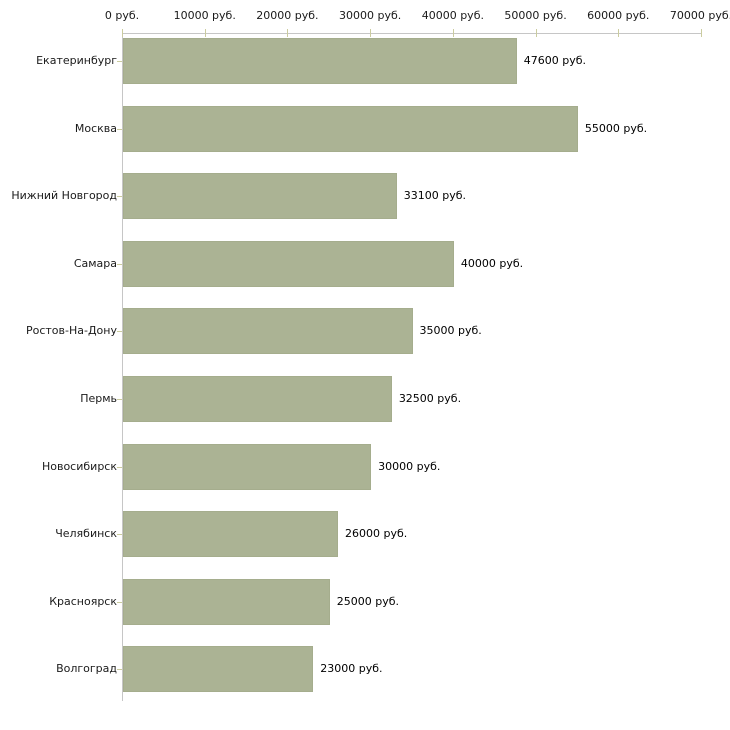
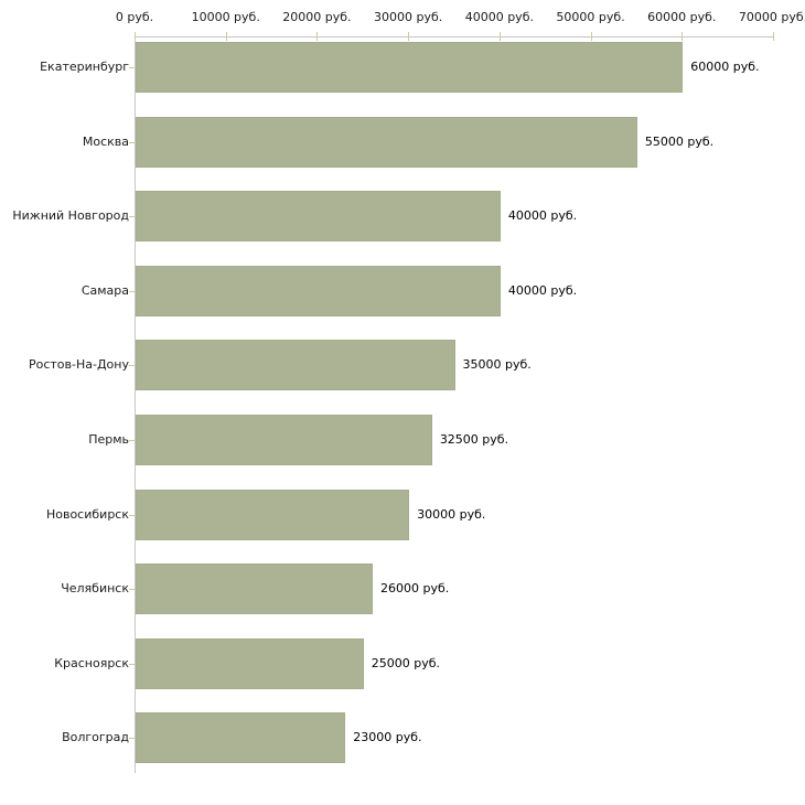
Екатеринбург: 47600 -> 60000
Нижний Новгород: 33100 -> 40000
